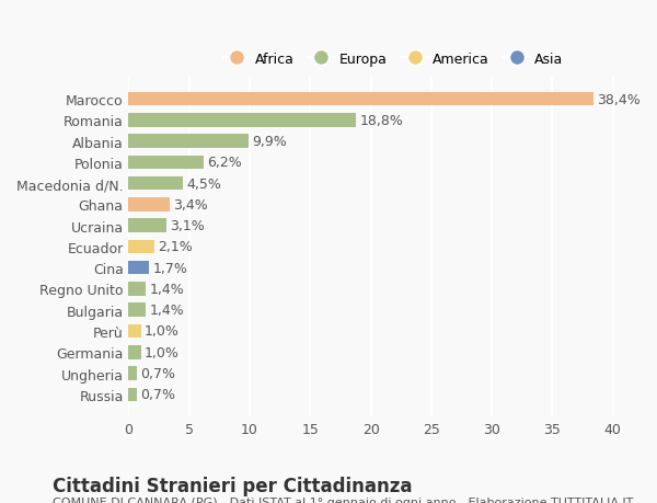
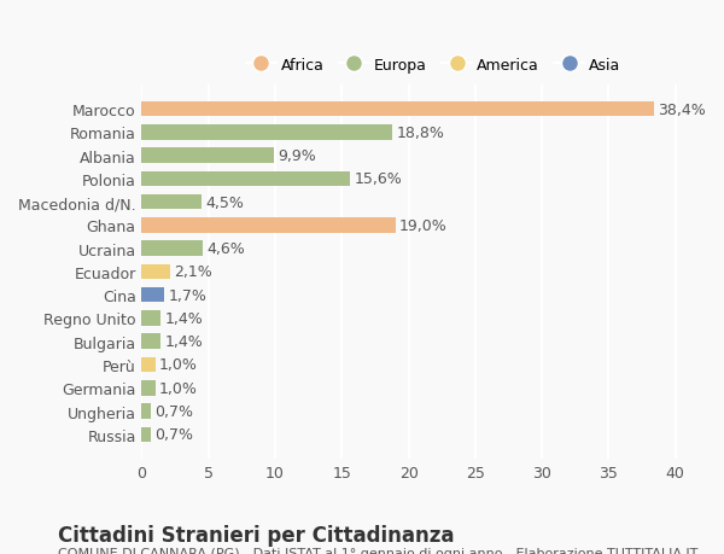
Polonia: 6,2% -> 15,6%
Ghana: 3,4% -> 19,0%
Ucraina: 3,1% -> 4,6%
